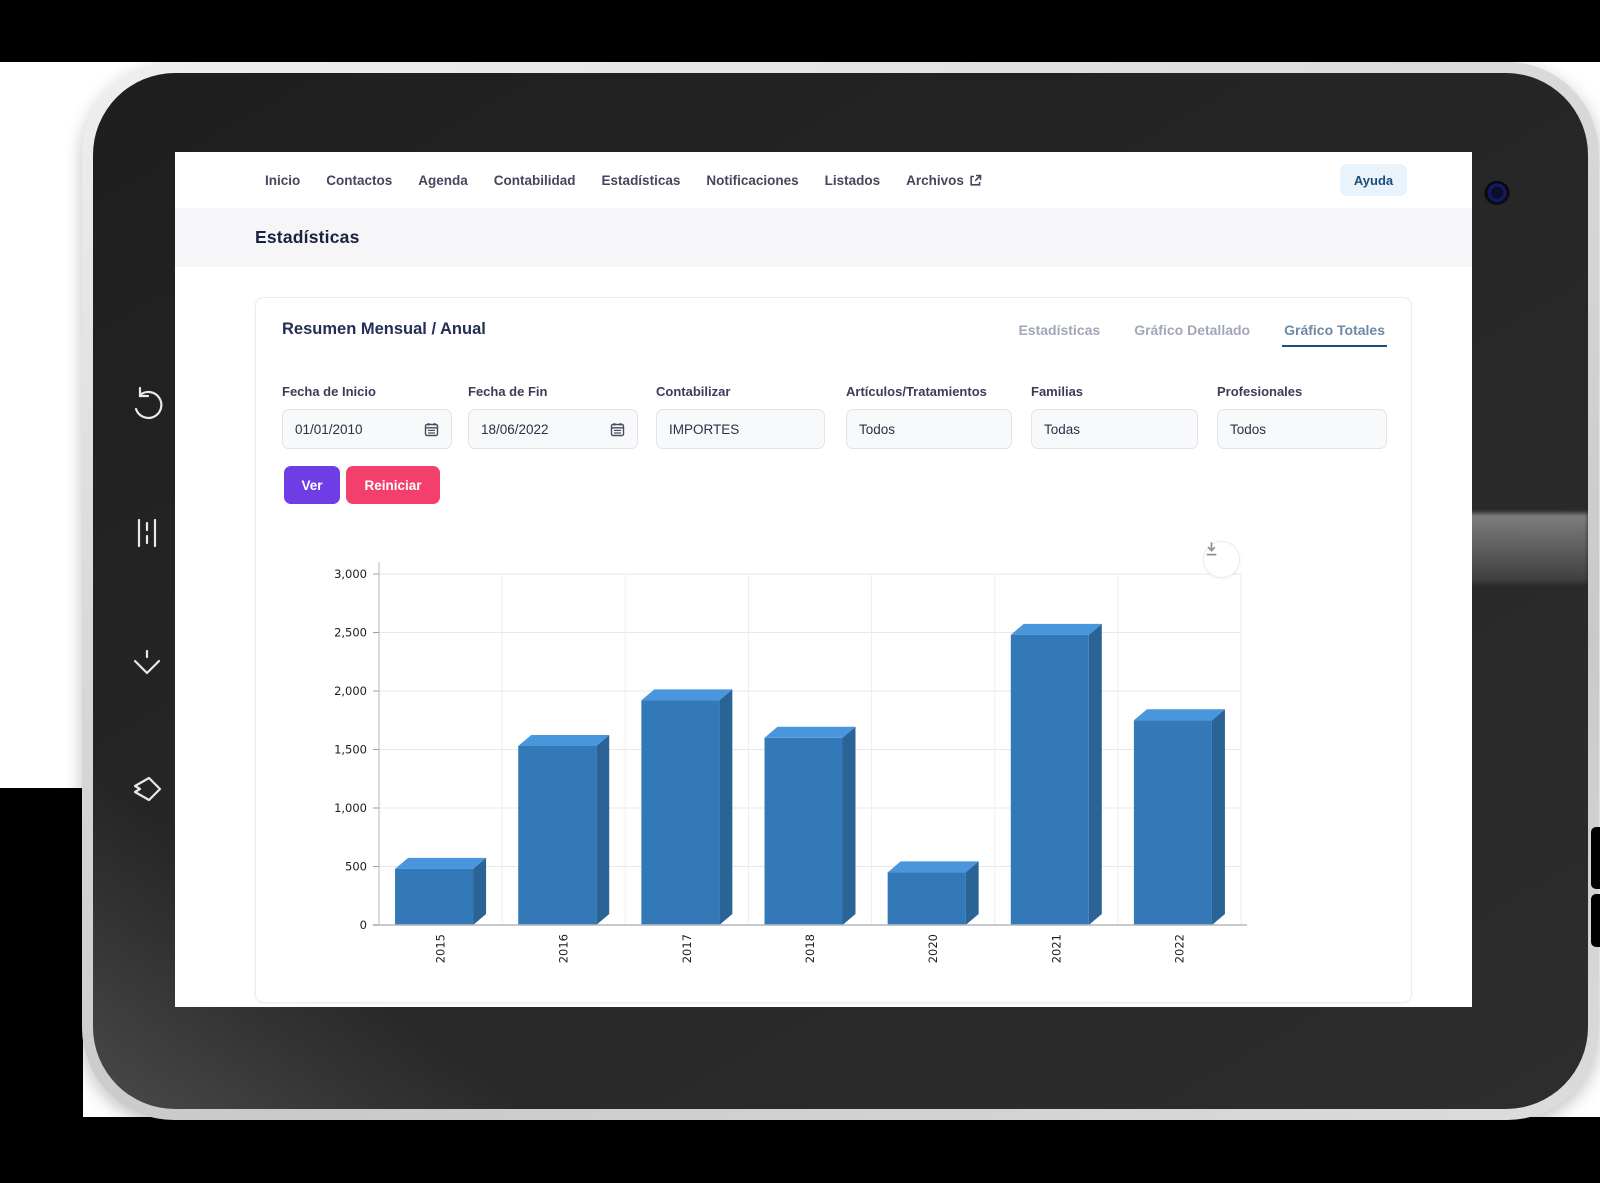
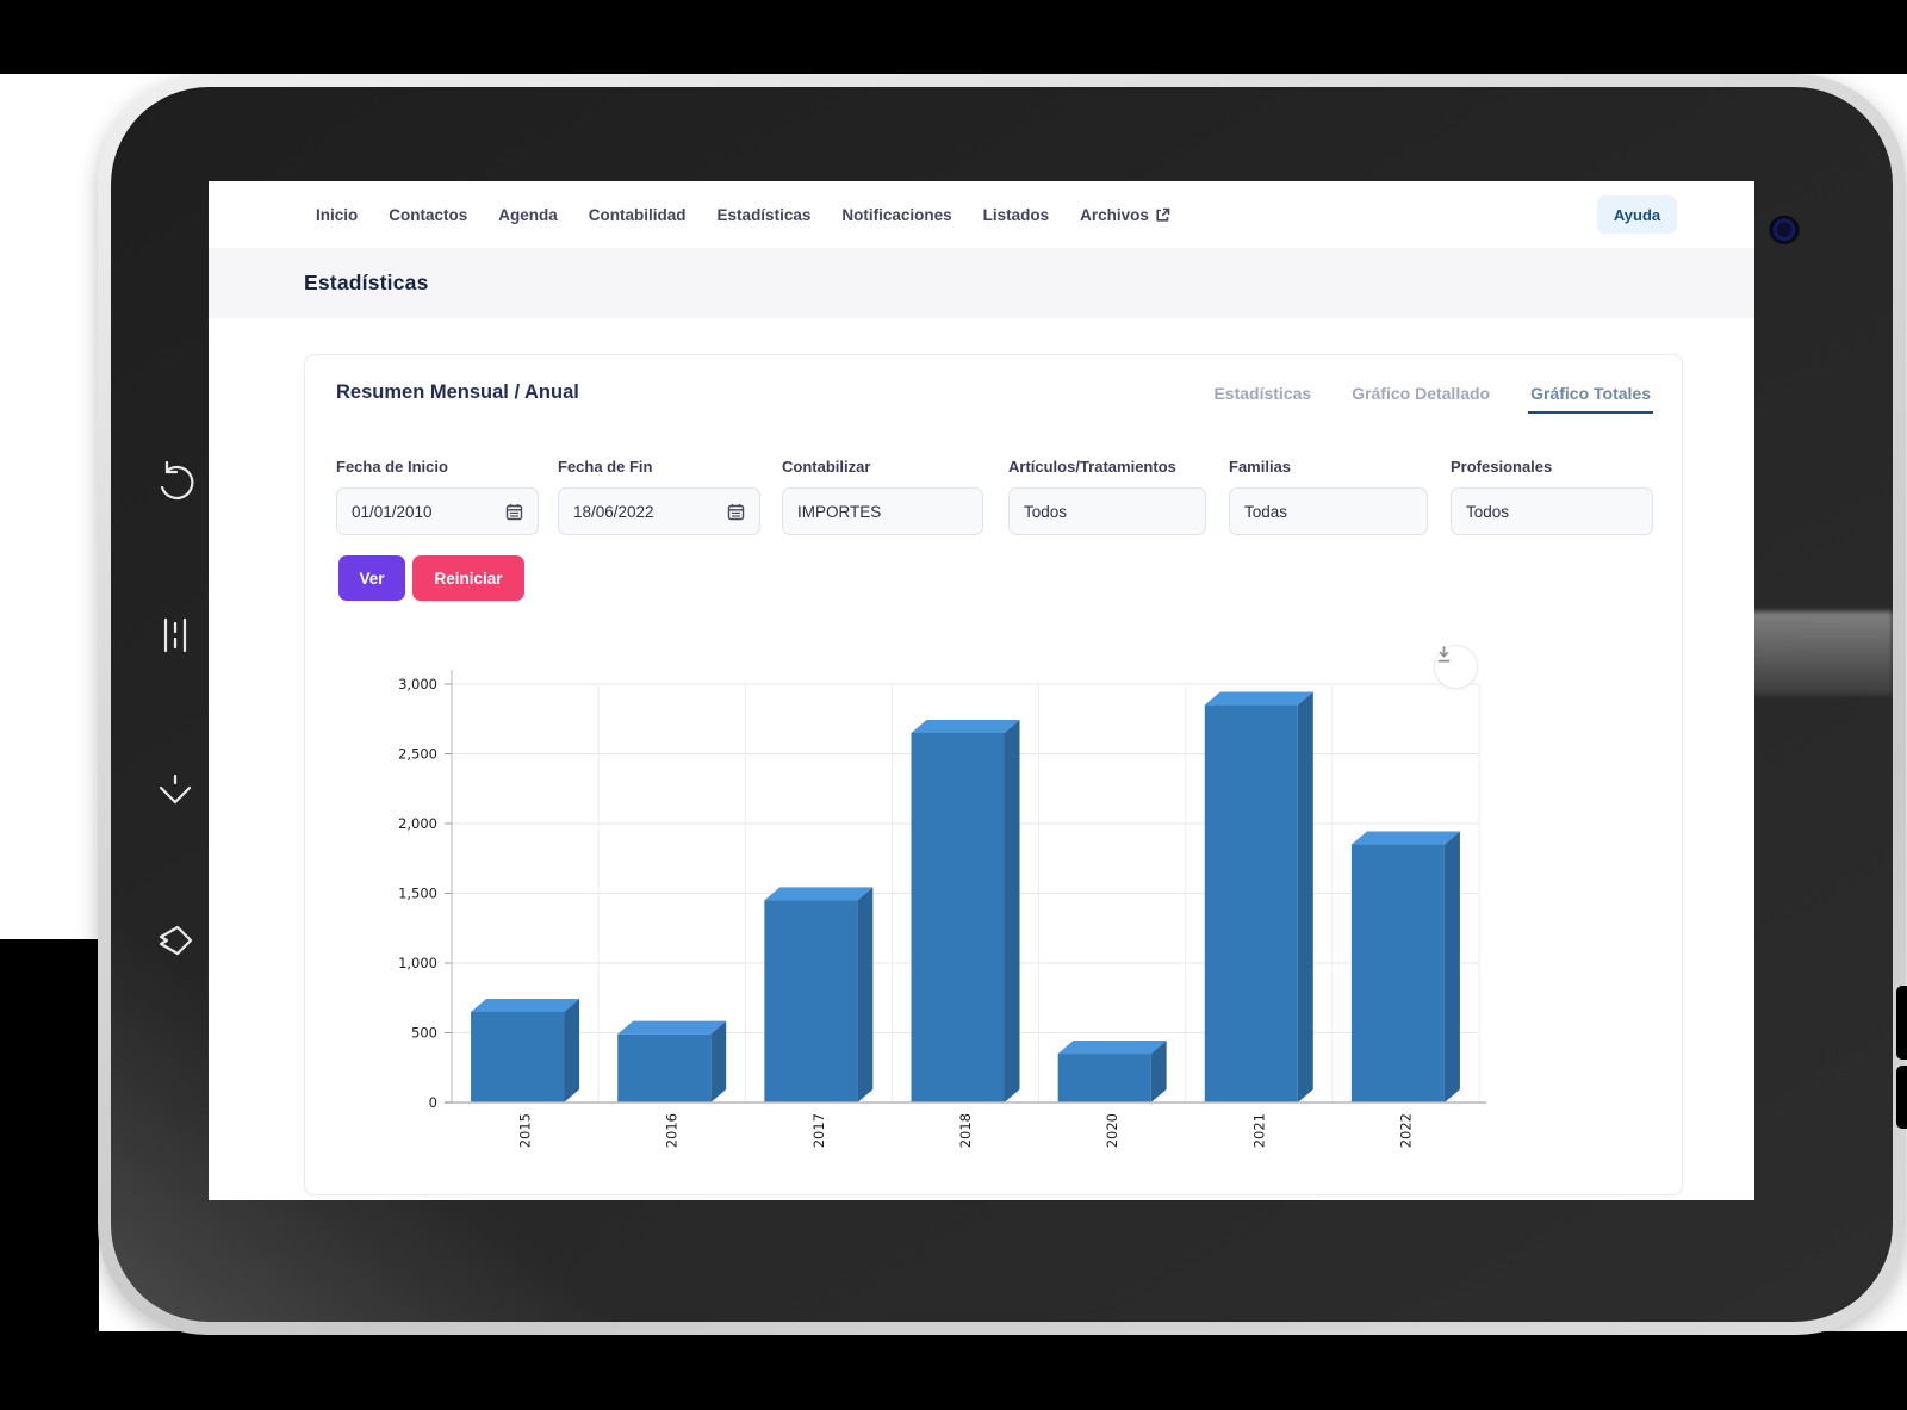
2015: 480 -> 650
2016: 1530 -> 490
2017: 1920 -> 1450
2018: 1600 -> 2650
2020: 450 -> 350
2021: 2480 -> 2850
2022: 1750 -> 1850
